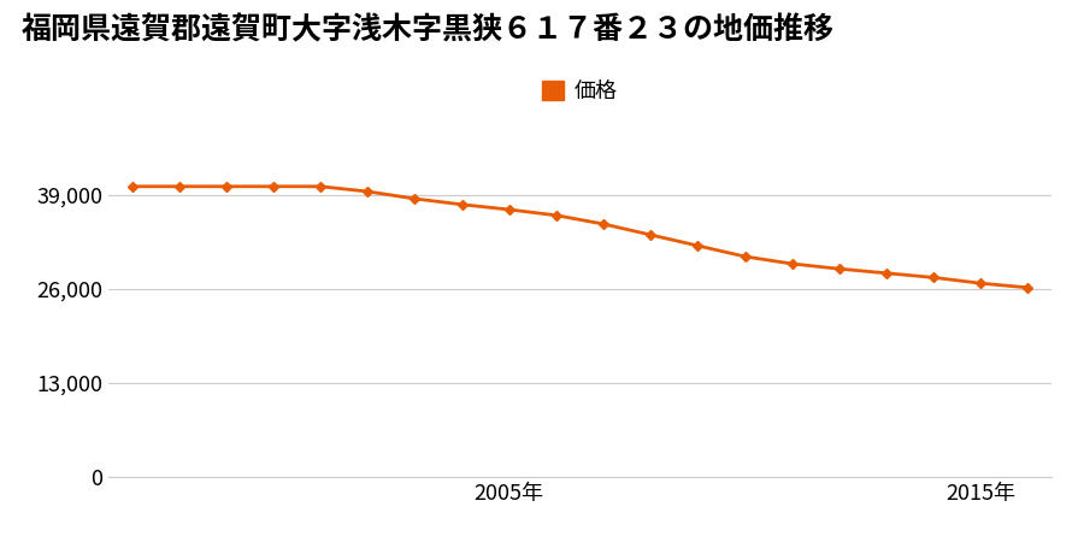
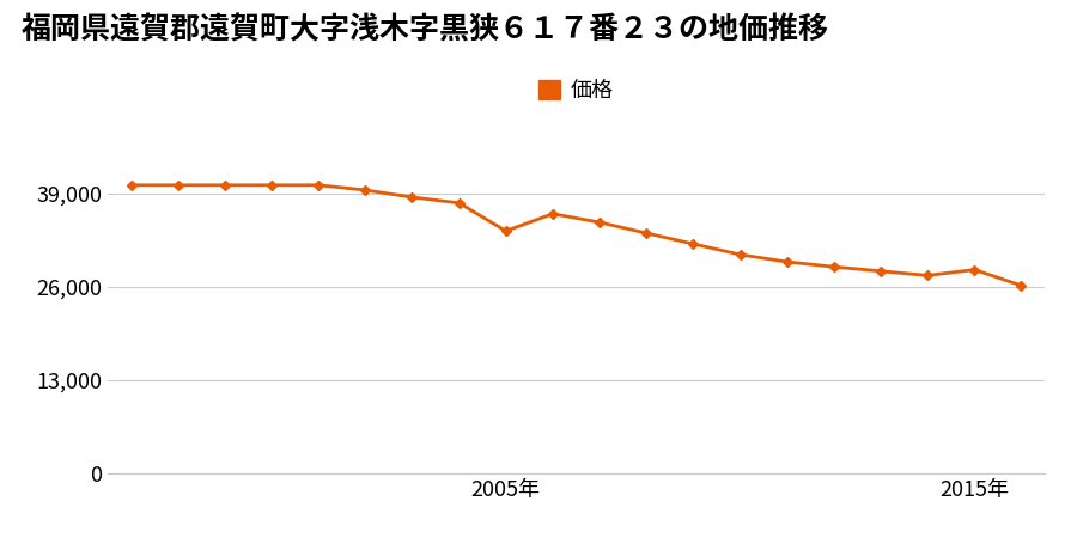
2005年: 37,000 -> 33,800
2015年: 26,800 -> 28,400
